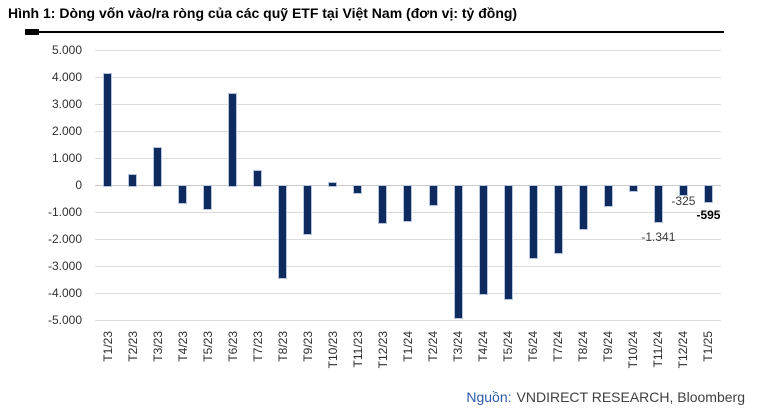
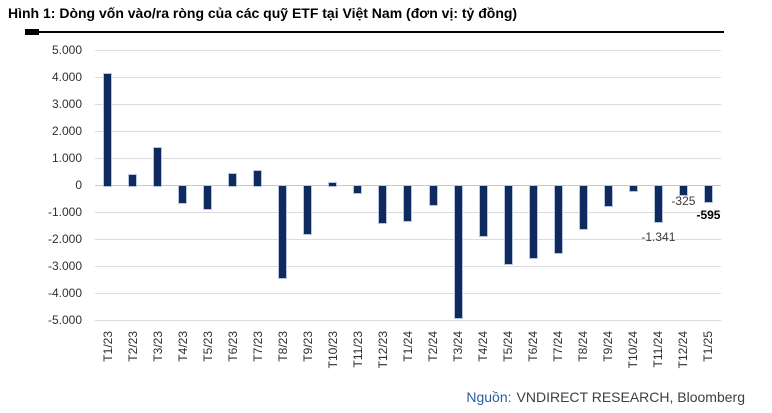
T6/23: 3400 -> 400
T4/24: -4000 -> -1800
T5/24: -4200 -> -2900
